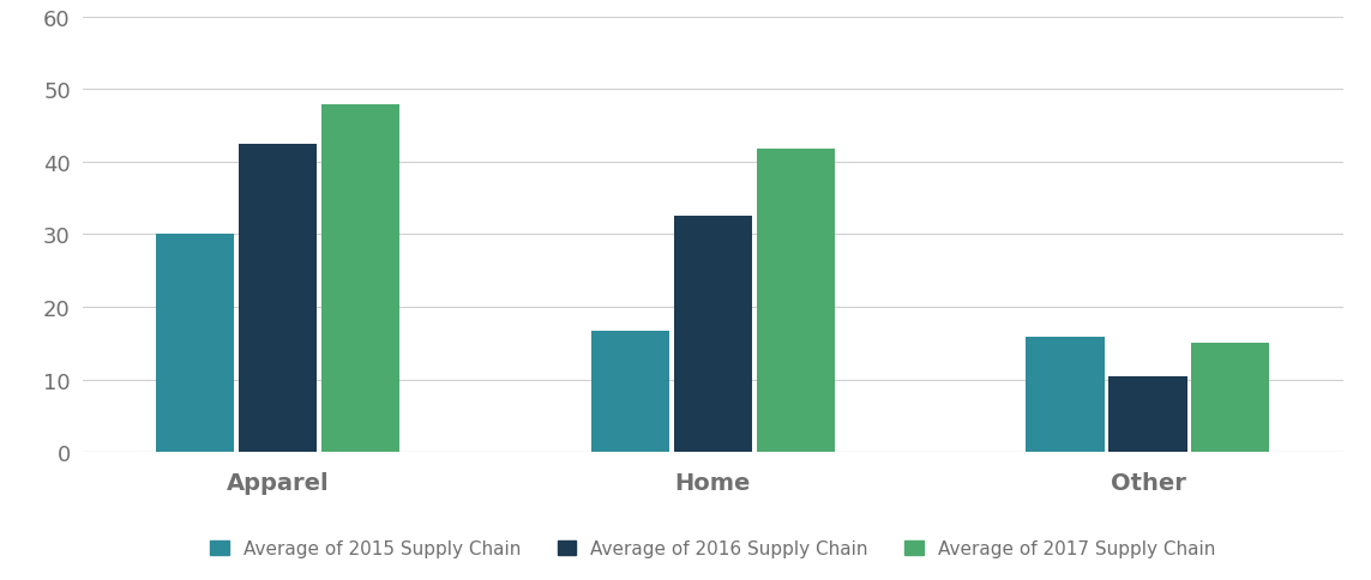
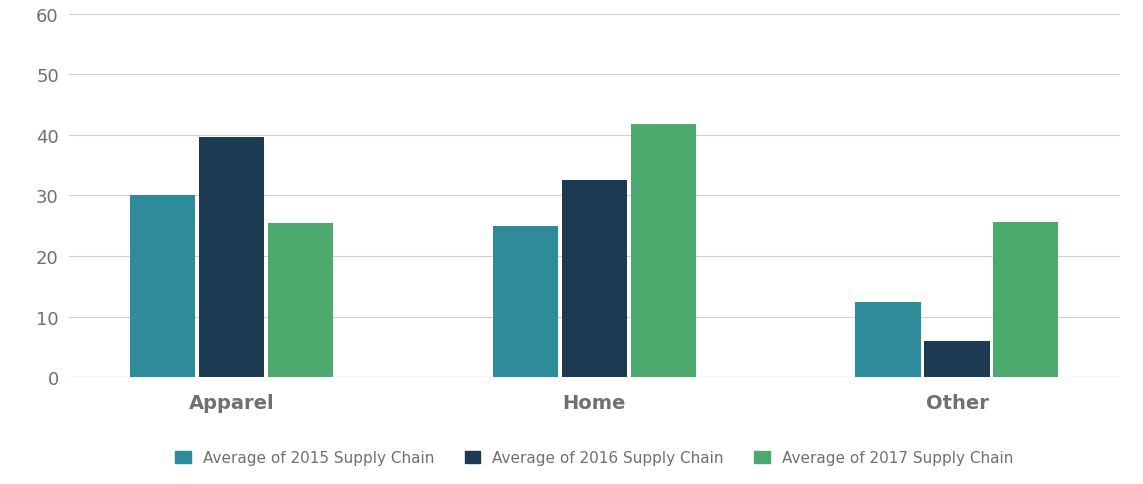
Average of 2016 Supply Chain/Apparel: 42.5 -> 39.6
Average of 2017 Supply Chain/Apparel: 47.9 -> 25.4
Average of 2015 Supply Chain/Home: 16.7 -> 25.0
Average of 2015 Supply Chain/Other: 15.9 -> 12.4
Average of 2016 Supply Chain/Other: 10.4 -> 6.0
Average of 2017 Supply Chain/Other: 15.1 -> 25.6
